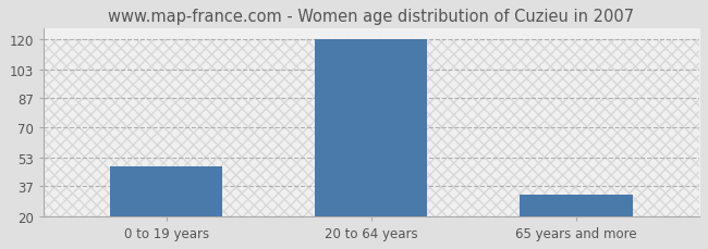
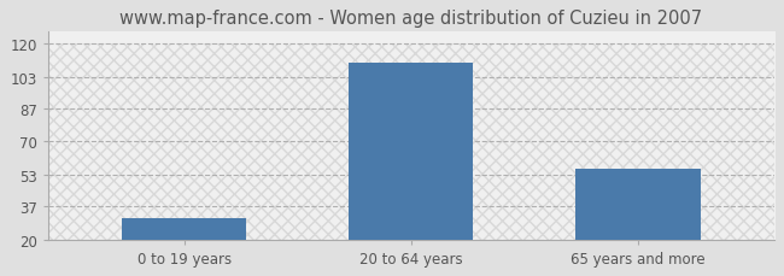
0 to 19 years: 48 -> 31
20 to 64 years: 120 -> 110
65 years and more: 32 -> 56
